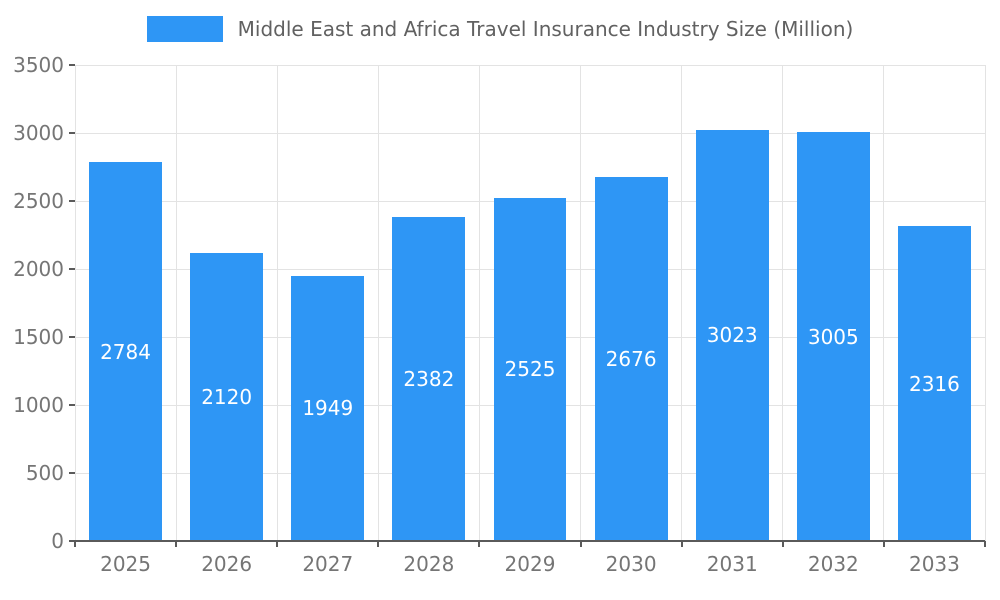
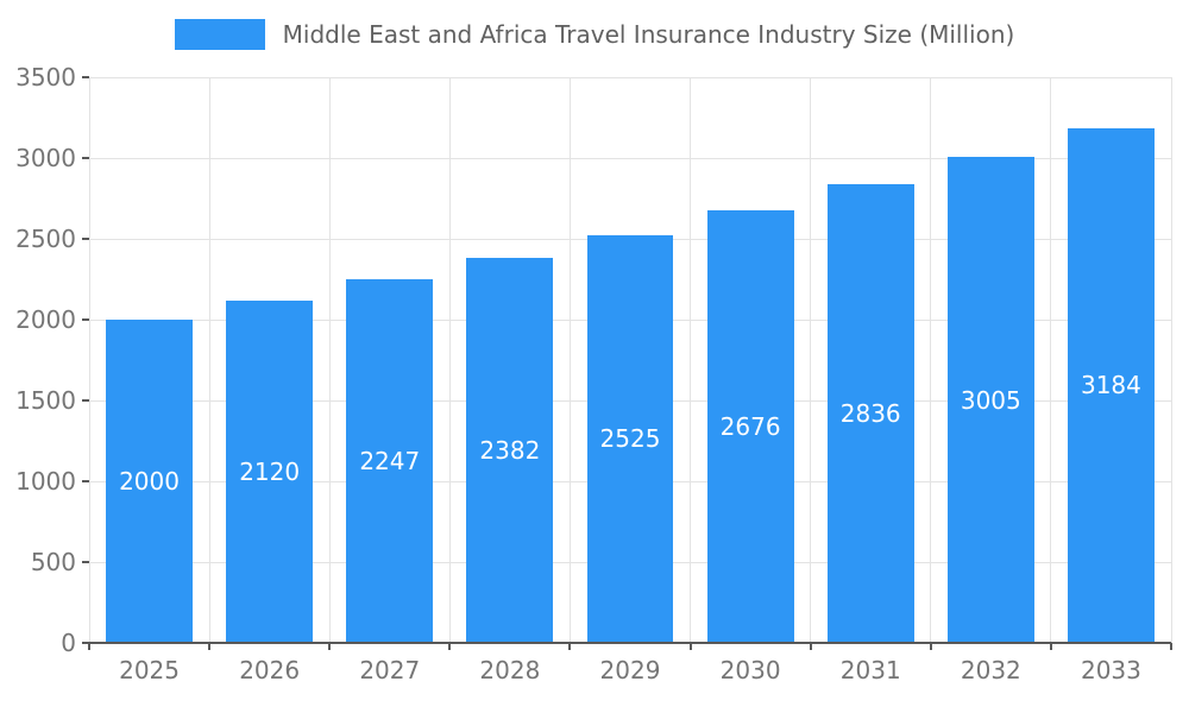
2025: 2784 -> 2000
2027: 1949 -> 2247
2031: 3023 -> 2836
2033: 2316 -> 3184
